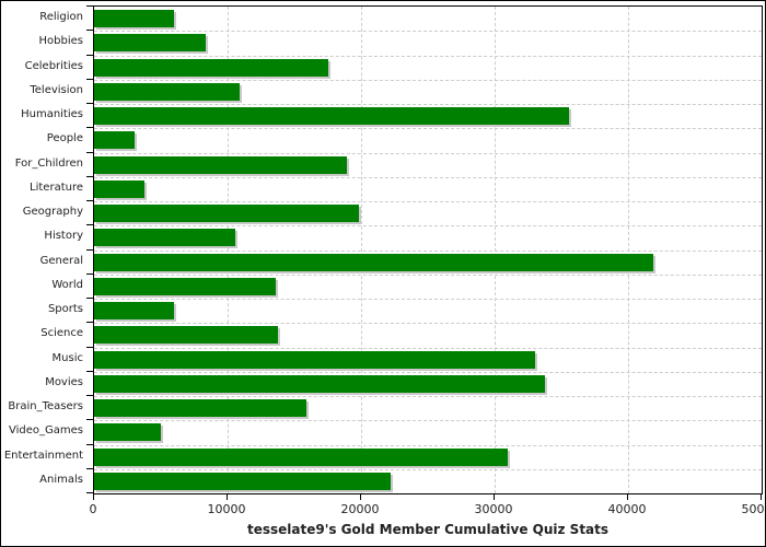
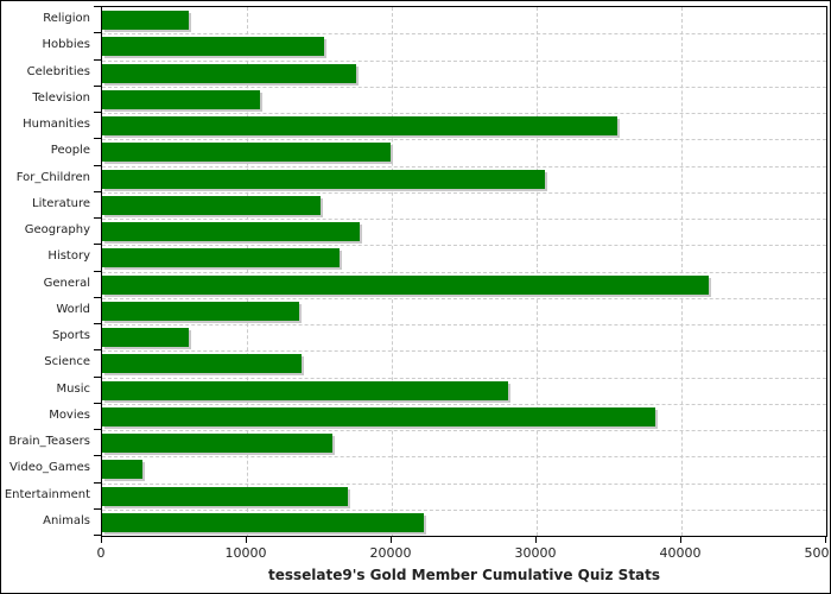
Hobbies: 8400 -> 15300
People: 3000 -> 19900
For_Children: 18900 -> 30600
Literature: 3800 -> 15100
Geography: 19800 -> 17800
History: 10600 -> 16400
Music: 33000 -> 28000
Movies: 33800 -> 38200
Video_Games: 5000 -> 2800
Entertainment: 31000 -> 17000
